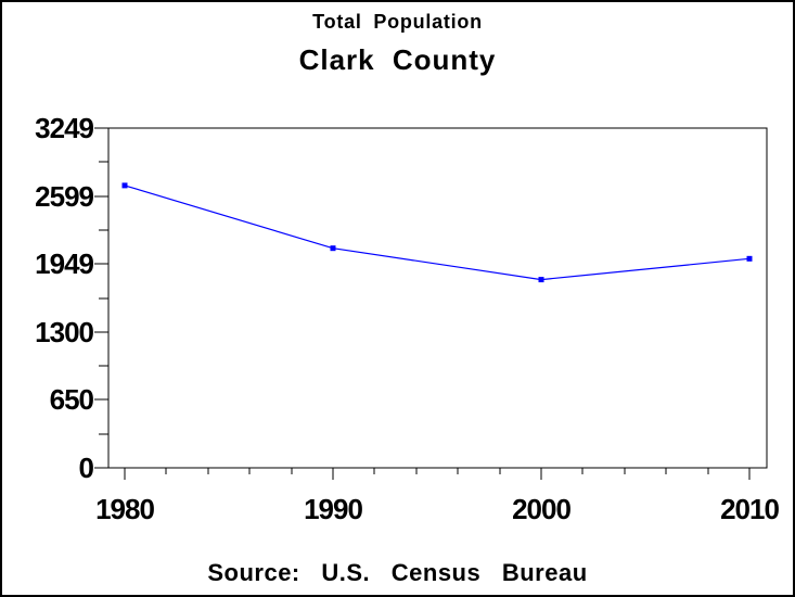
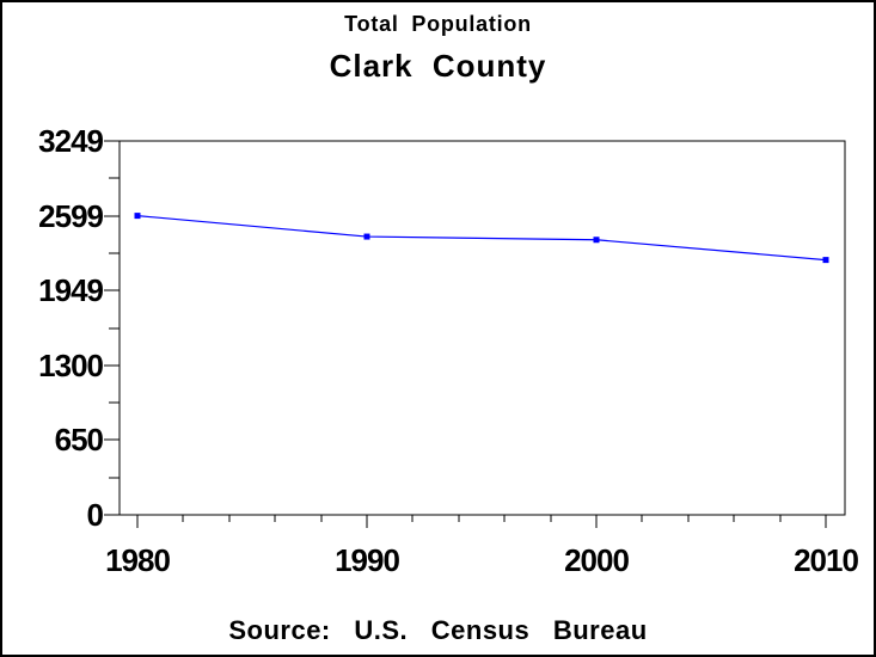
1980: 2700 -> 2600
1990: 2100 -> 2400
2000: 1800 -> 2400
2010: 2000 -> 2200
